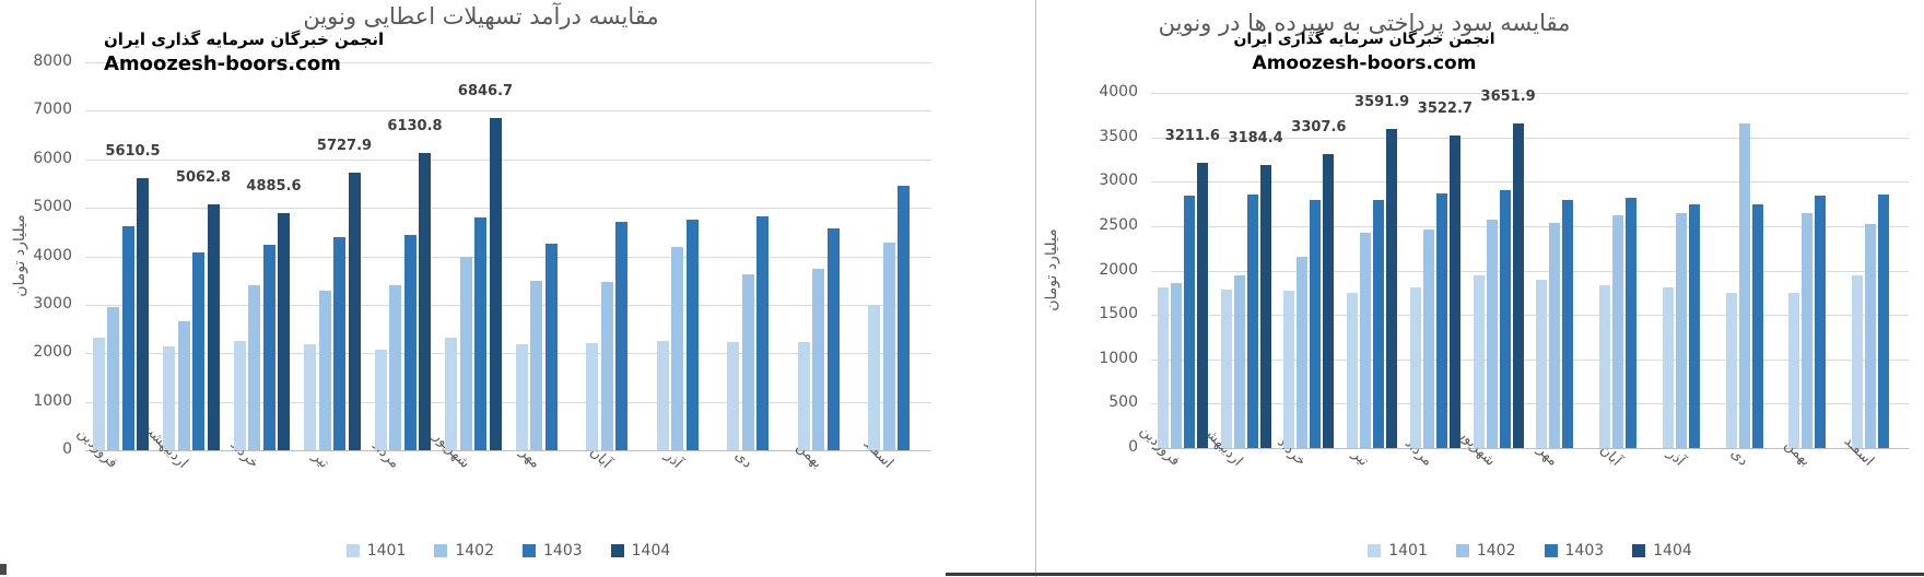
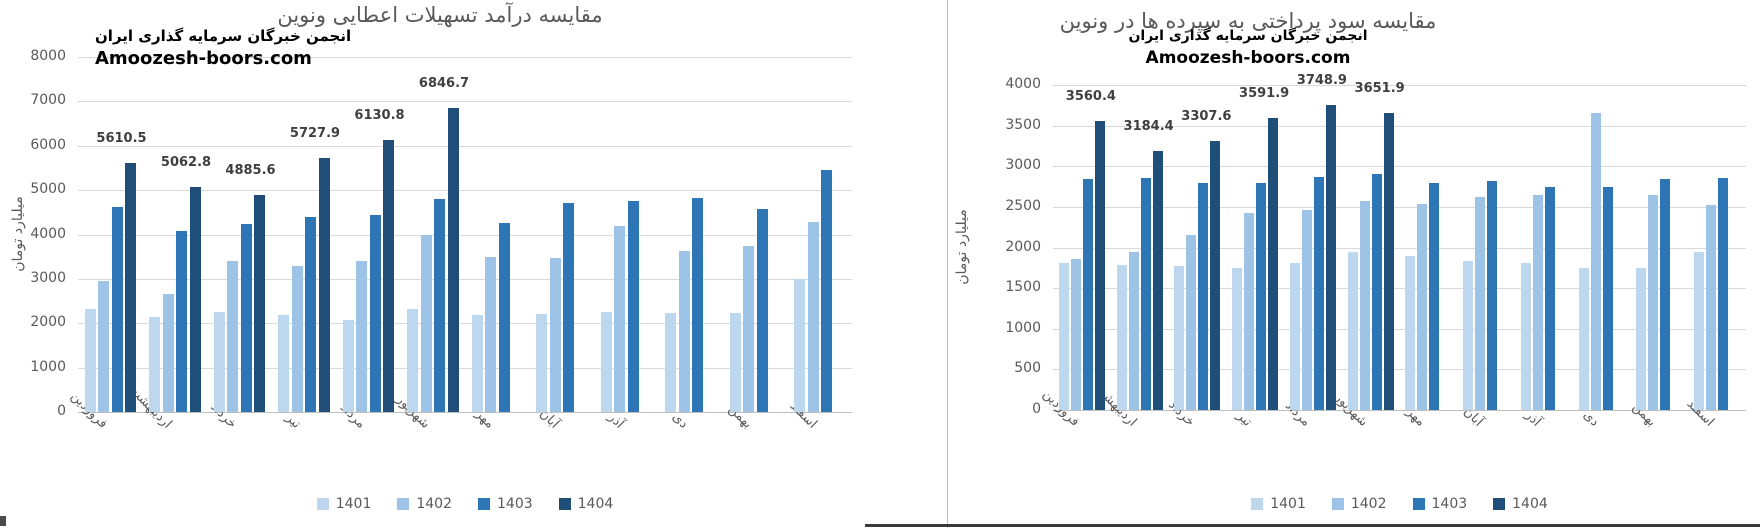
مقایسه سود پرداختی به سپرده ها در ونوین/1404/فروردین: 3211.6 -> 3560.4
مقایسه سود پرداختی به سپرده ها در ونوین/1404/مرداد: 3522.7 -> 3748.9
